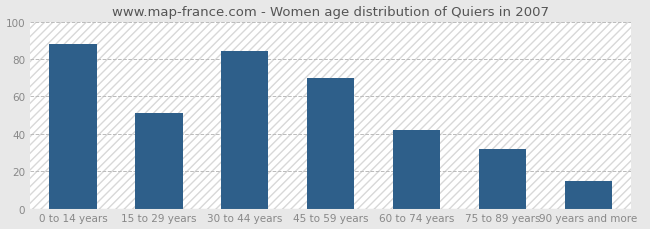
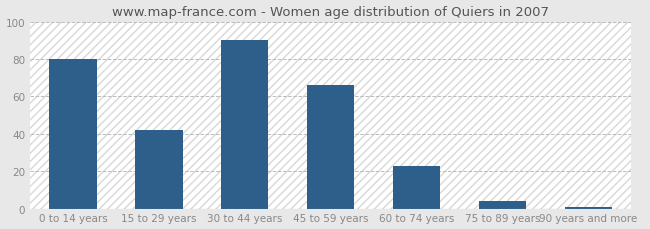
0 to 14 years: 88 -> 80
15 to 29 years: 51 -> 42
30 to 44 years: 84 -> 90
45 to 59 years: 70 -> 66
60 to 74 years: 42 -> 23
75 to 89 years: 32 -> 4
90 years and more: 15 -> 1
